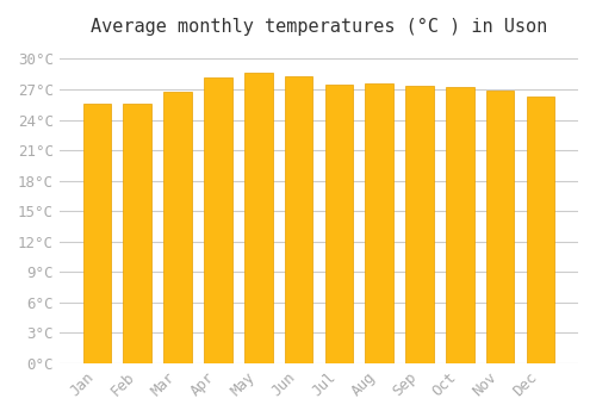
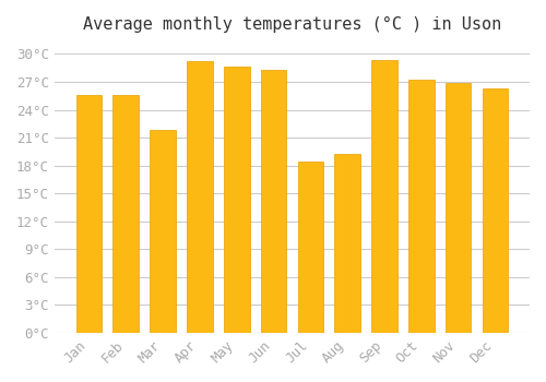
Mar: 26.8°C -> 21.8°C
Apr: 28.2°C -> 29.2°C
Jul: 27.5°C -> 18.4°C
Aug: 27.6°C -> 19.2°C
Sep: 27.4°C -> 29.4°C
